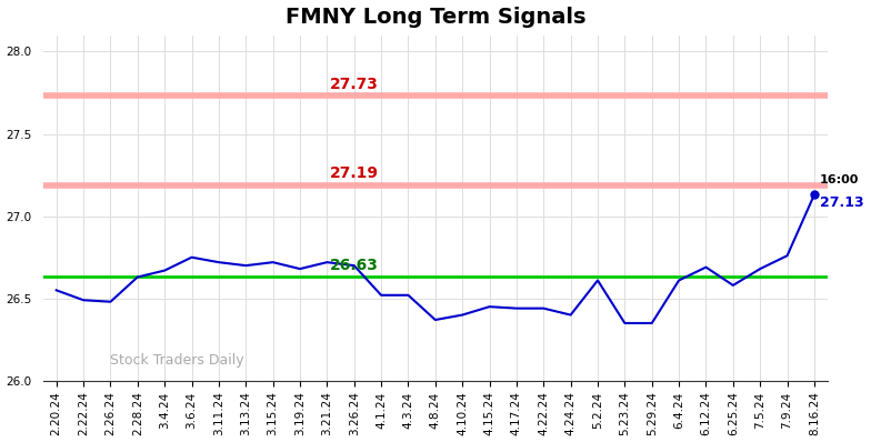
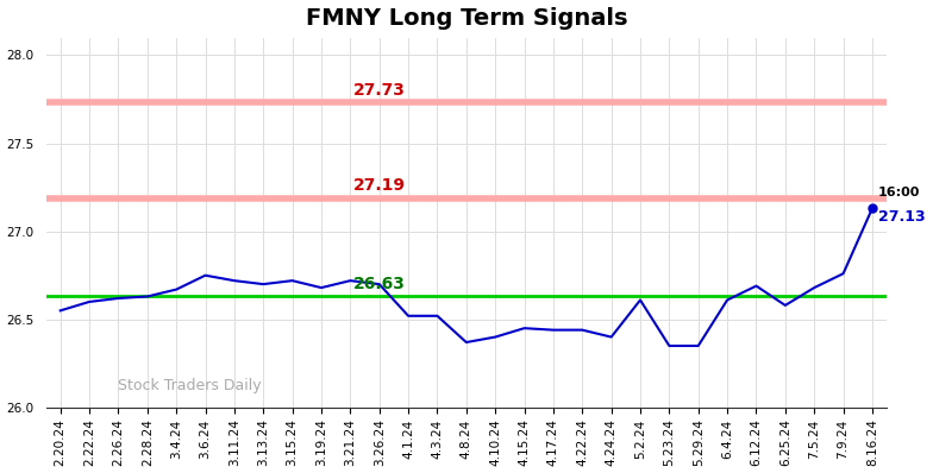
2.22.24: 26.49 -> 26.60
2.26.24: 26.48 -> 26.62
